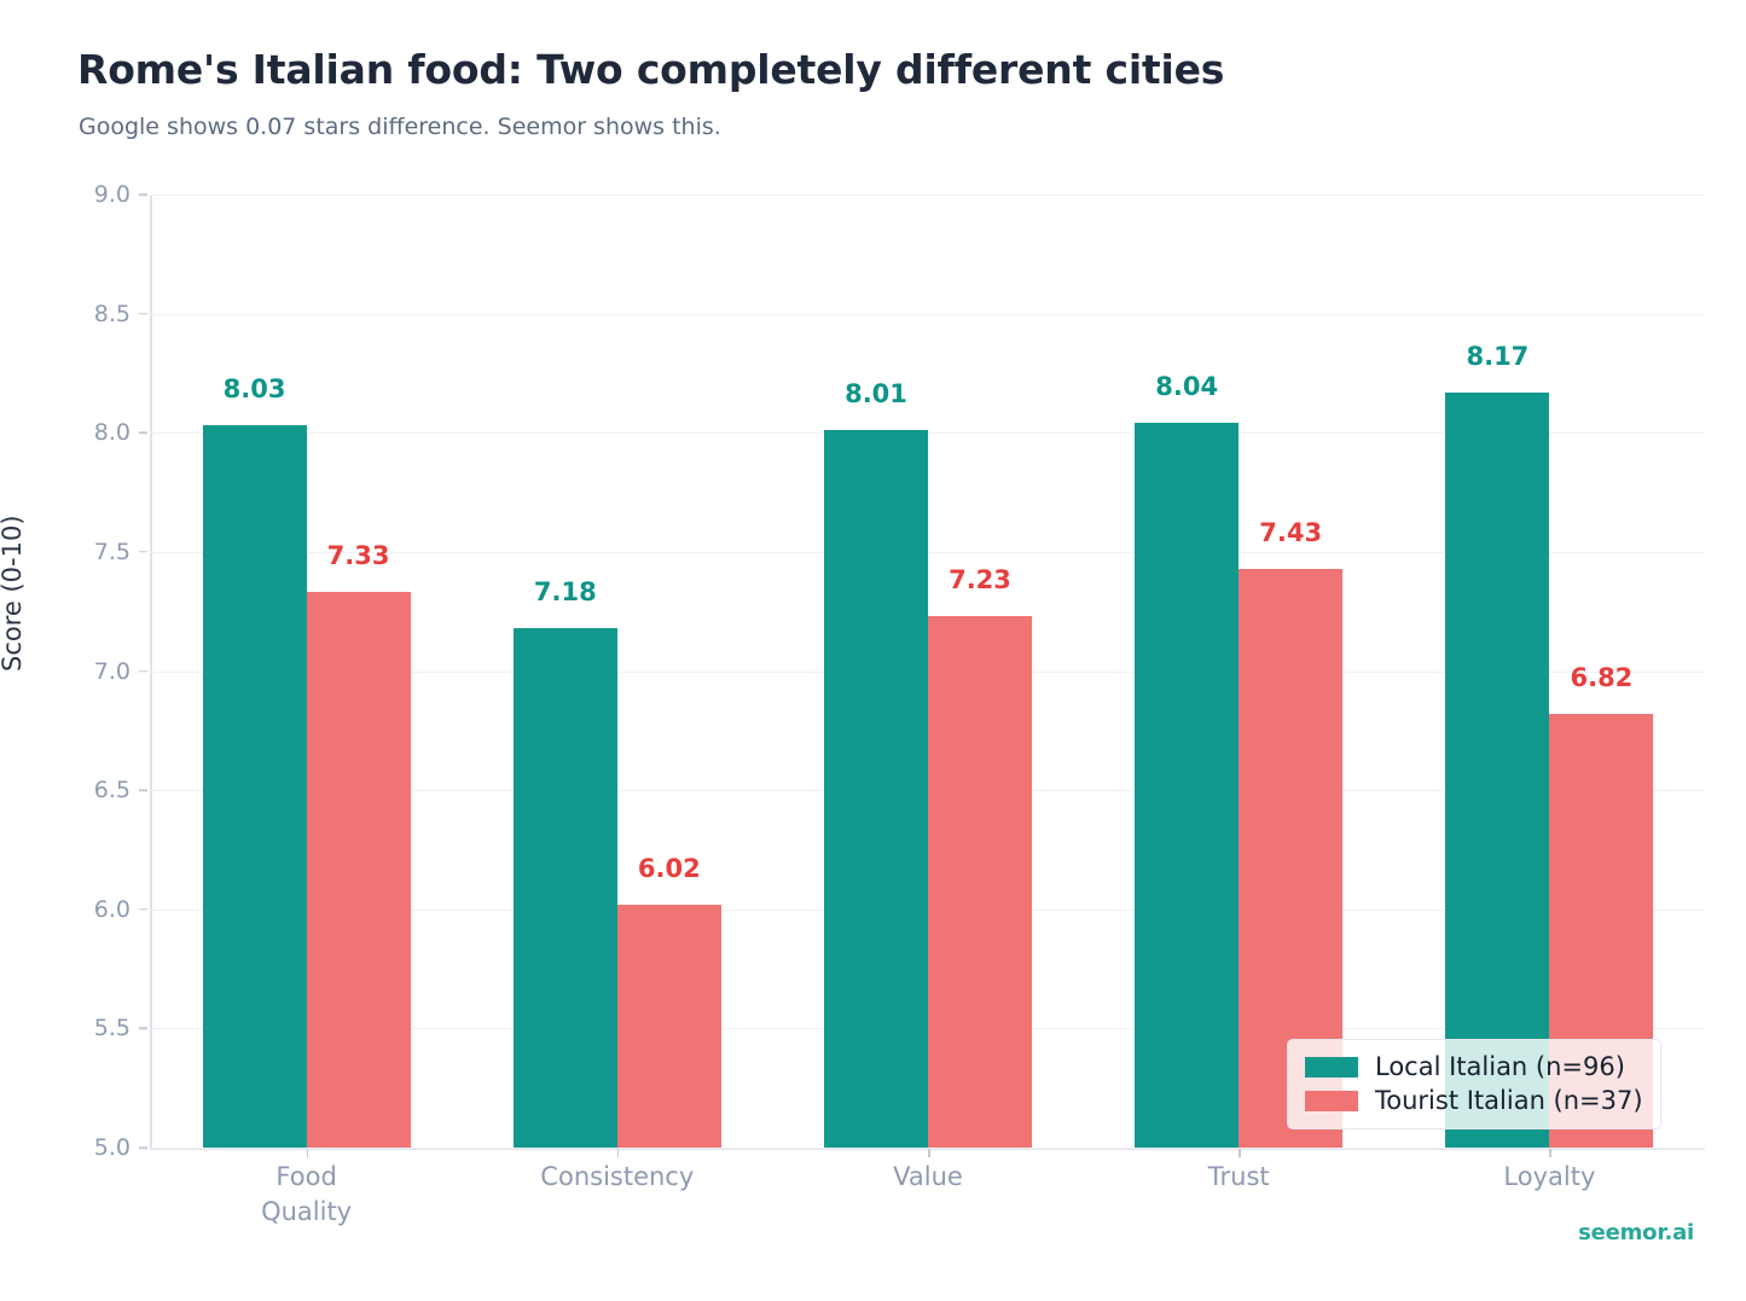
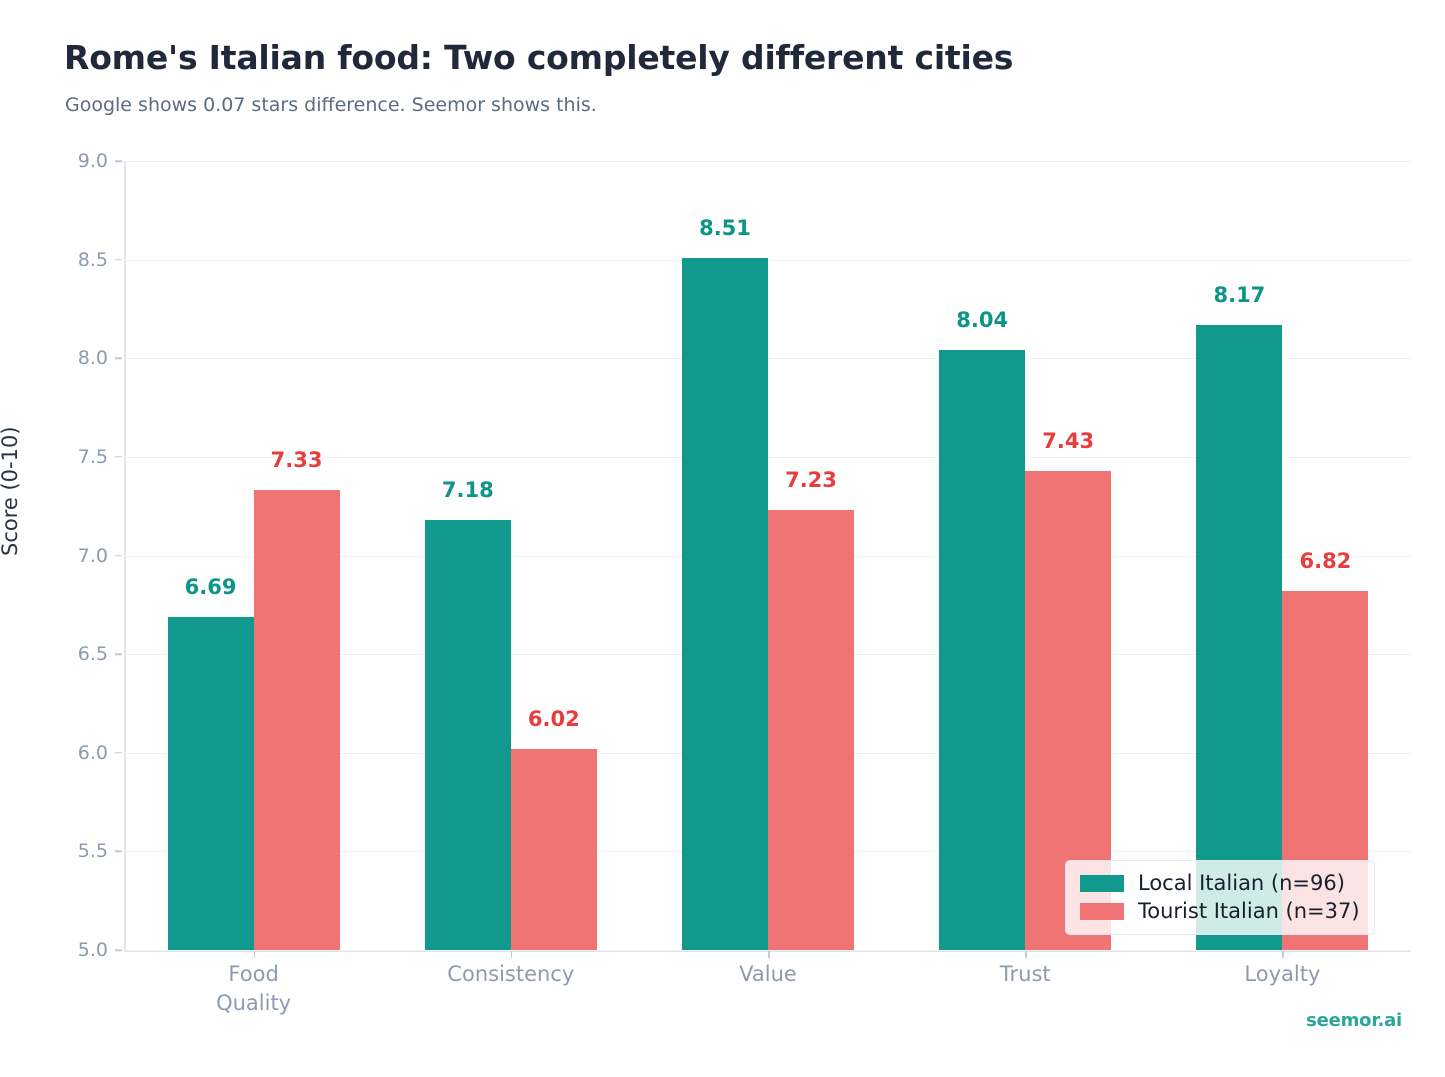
Local Italian (n=96)/Food Quality: 8.03 -> 6.69
Local Italian (n=96)/Value: 8.01 -> 8.51
